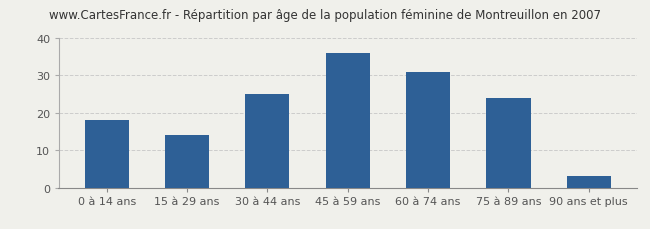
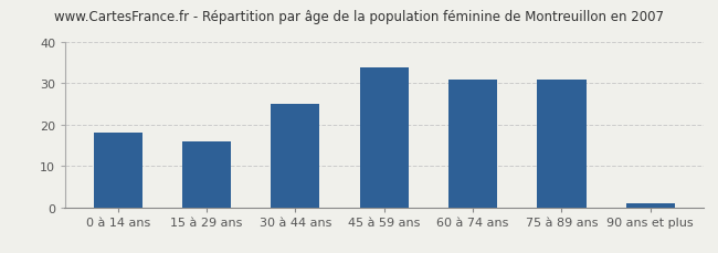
15 à 29 ans: 14 -> 16
45 à 59 ans: 36 -> 34
75 à 89 ans: 24 -> 31
90 ans et plus: 3 -> 1
